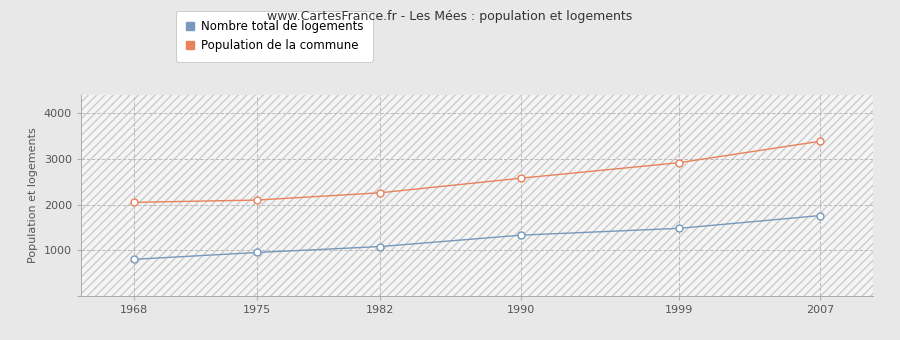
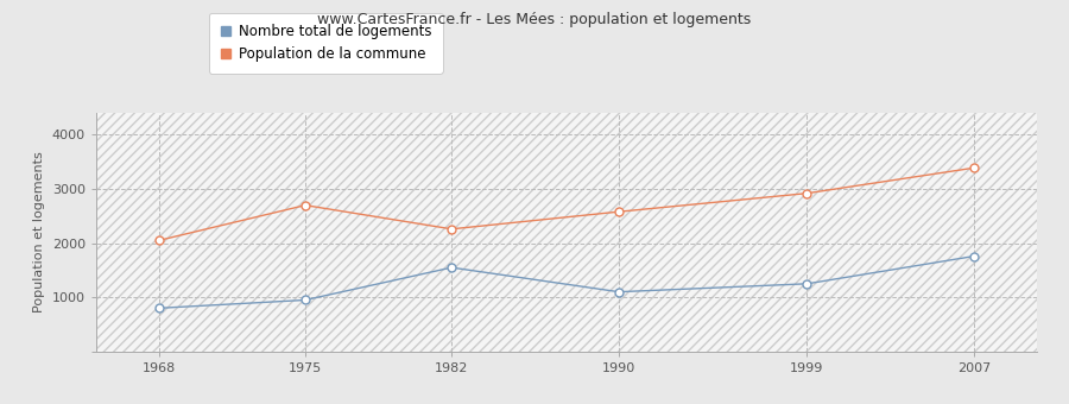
Population de la commune/1975: 2100 -> 2700
Nombre total de logements/1982: 1080 -> 1550
Nombre total de logements/1990: 1330 -> 1100
Nombre total de logements/1999: 1480 -> 1250
